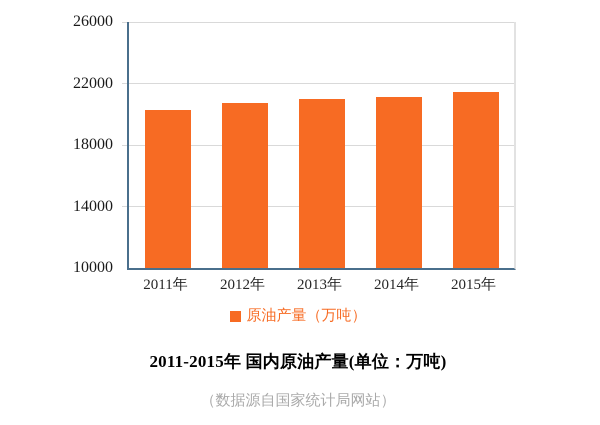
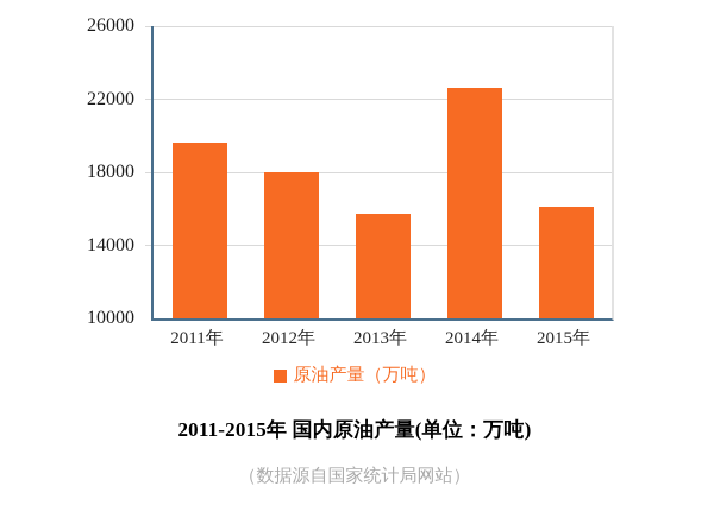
2011年: 20300 -> 19600
2012年: 20700 -> 18000
2013年: 21000 -> 15700
2014年: 21100 -> 22600
2015年: 21500 -> 16100
